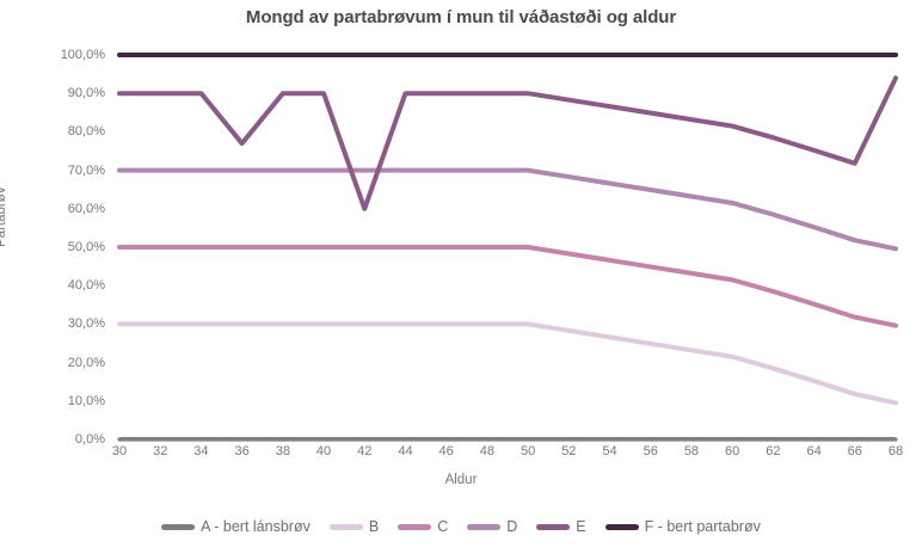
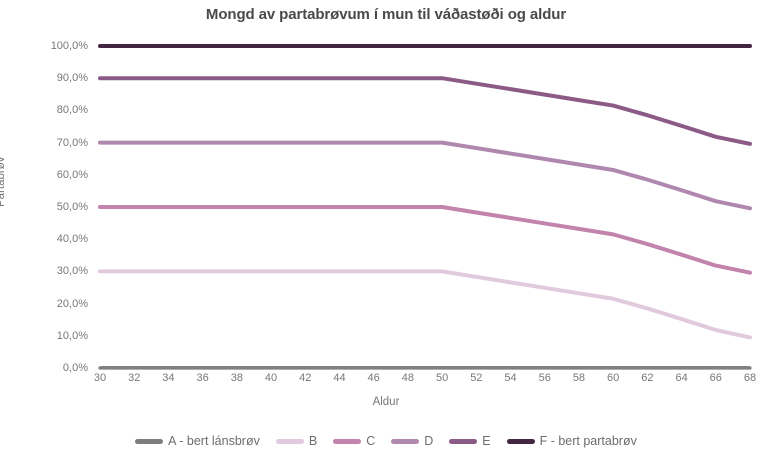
E/36: 77% -> 90%
E/42: 60% -> 90%
E/68: 94% -> 70%
